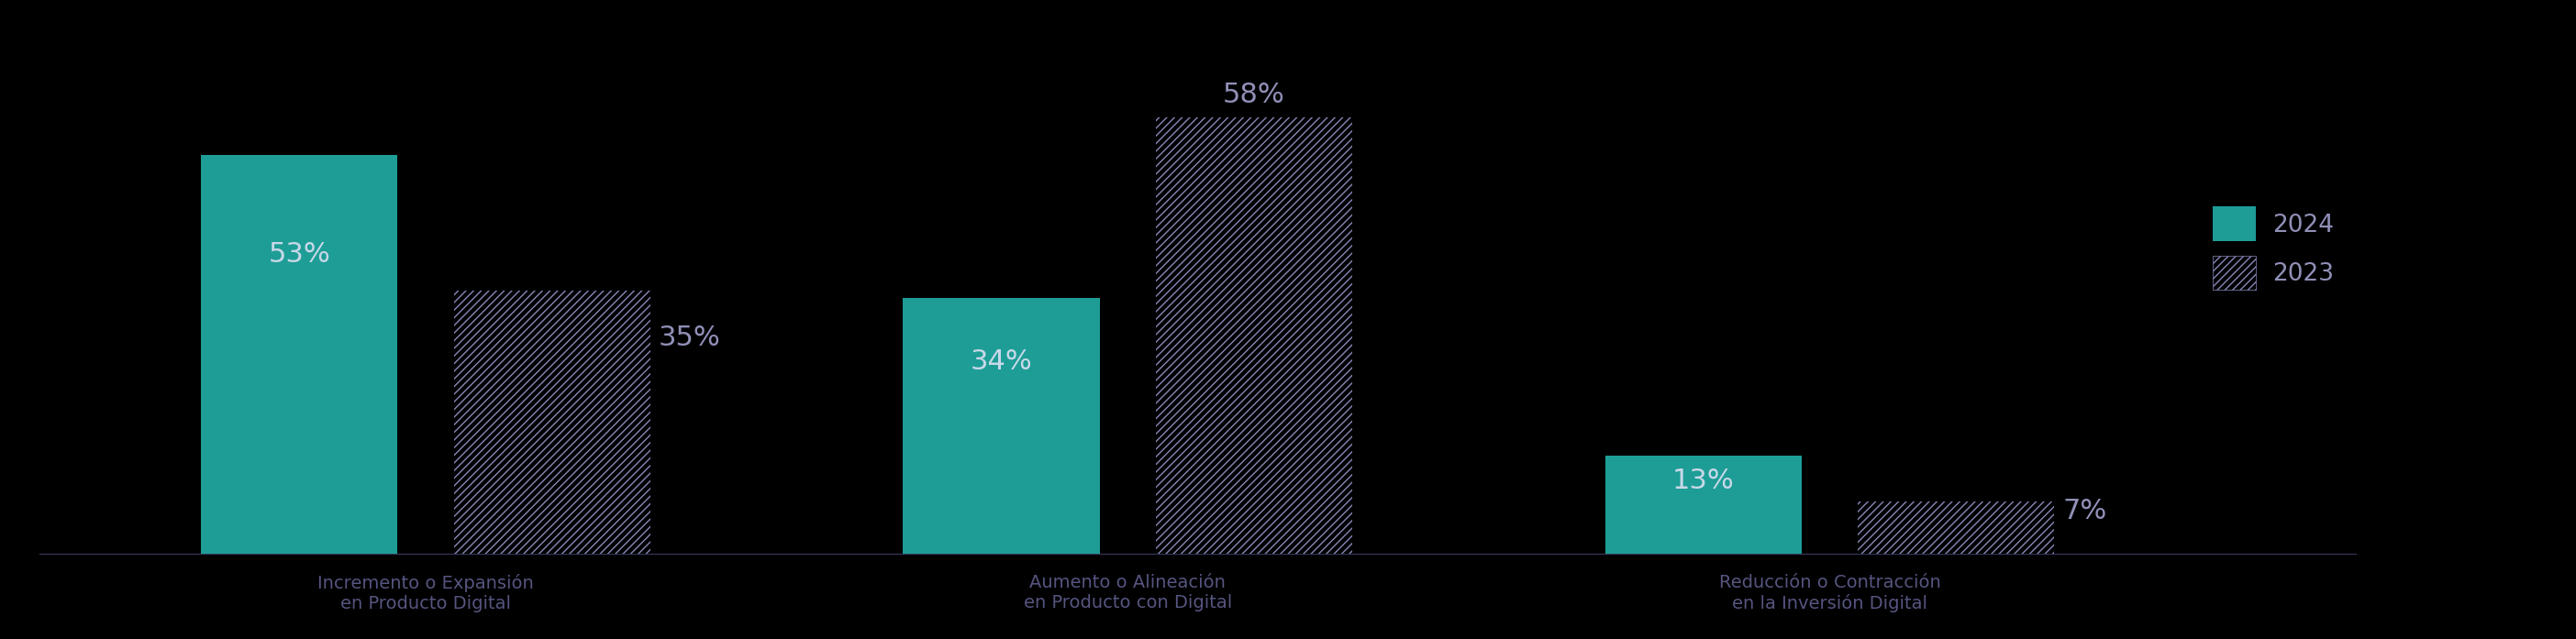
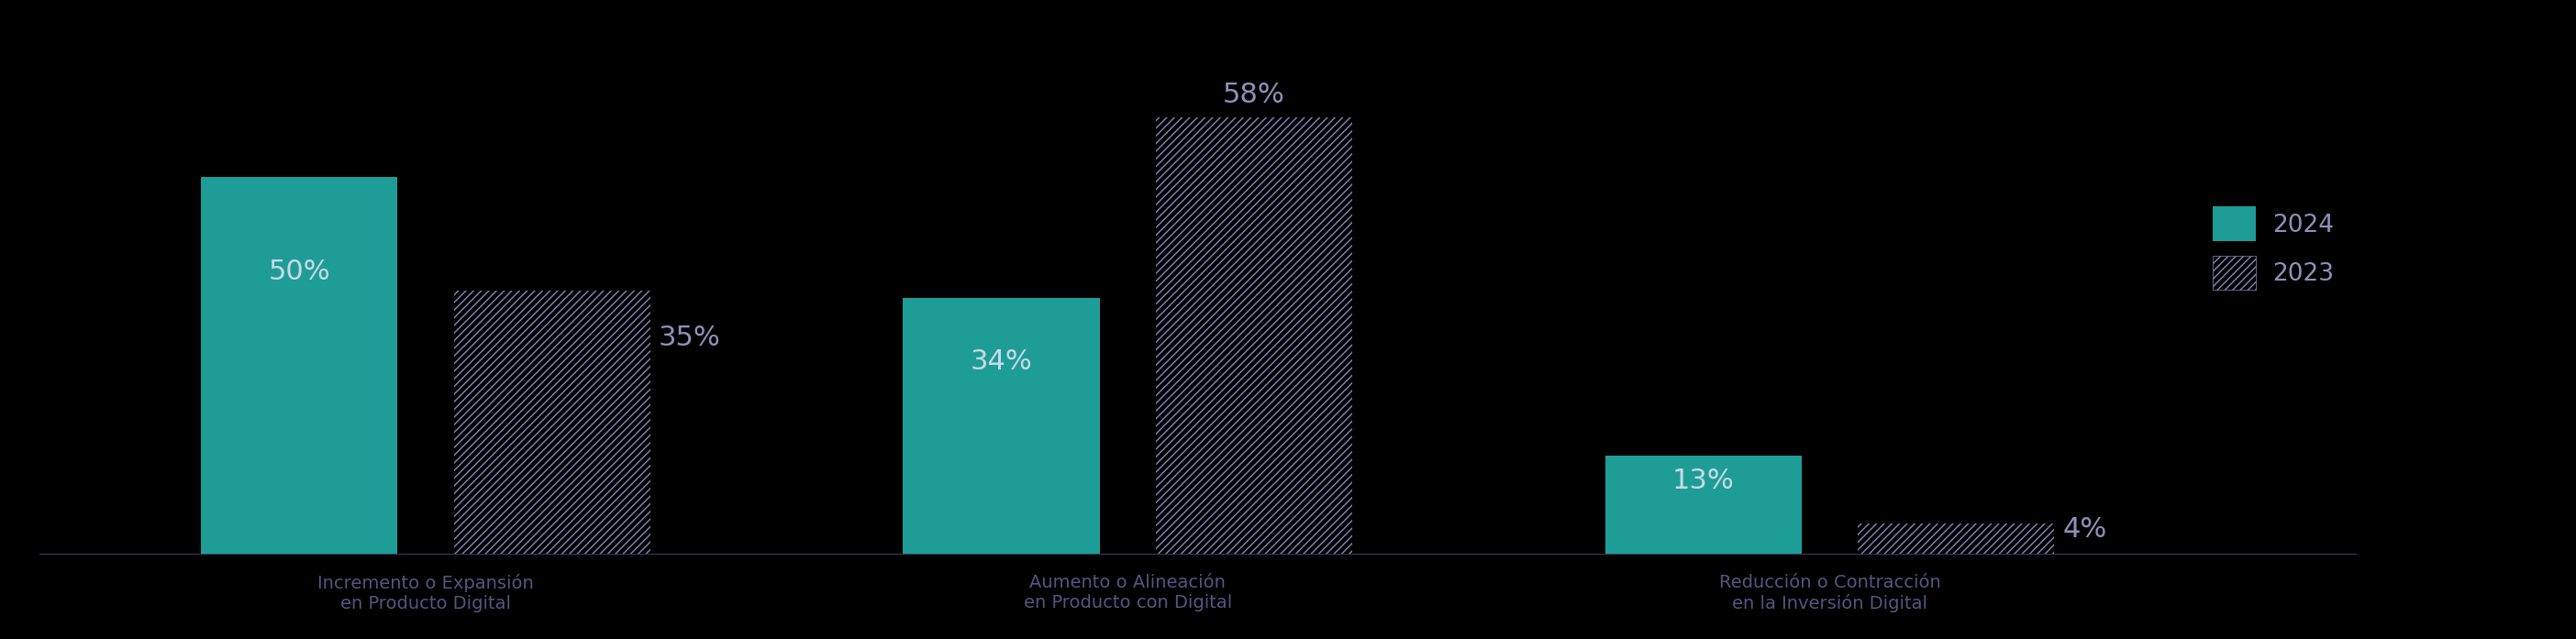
2024/Incremento o Expansión en Producto Digital: 53% -> 50%
2023/Reducción o Contracción en la Inversión Digital: 7% -> 4%
